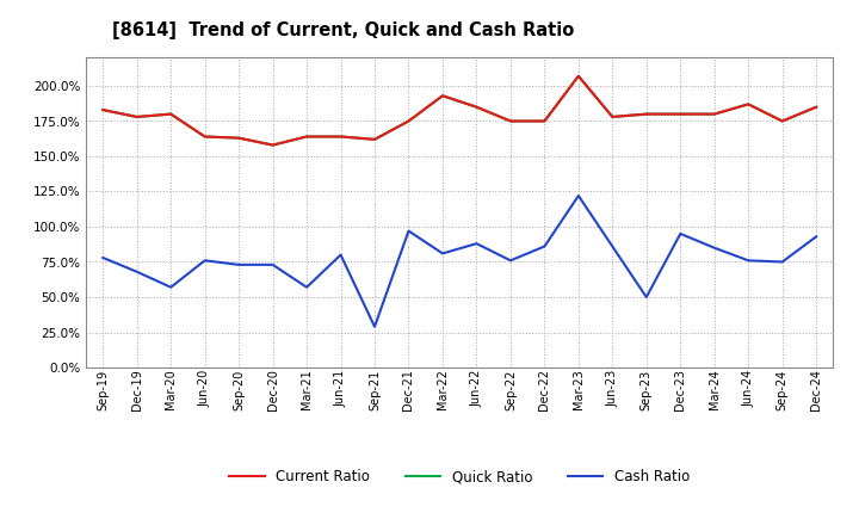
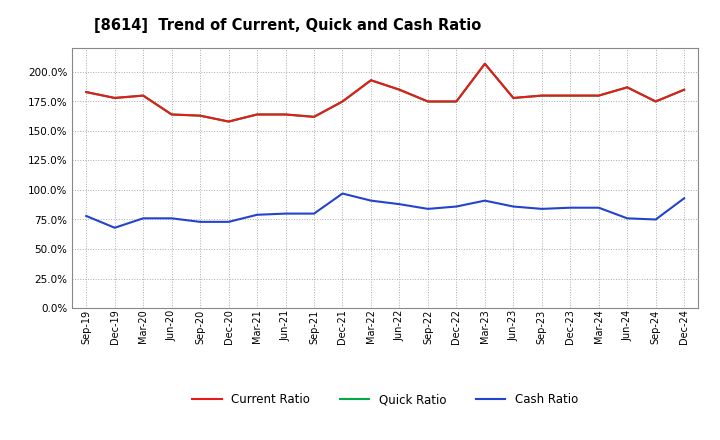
Cash Ratio/Mar-20: 57% -> 76%
Cash Ratio/Mar-21: 57% -> 79%
Cash Ratio/Sep-21: 29% -> 80%
Cash Ratio/Mar-22: 81% -> 91%
Cash Ratio/Sep-22: 76% -> 84%
Cash Ratio/Mar-23: 122% -> 91%
Cash Ratio/Sep-23: 50% -> 84%
Cash Ratio/Dec-23: 95% -> 85%
